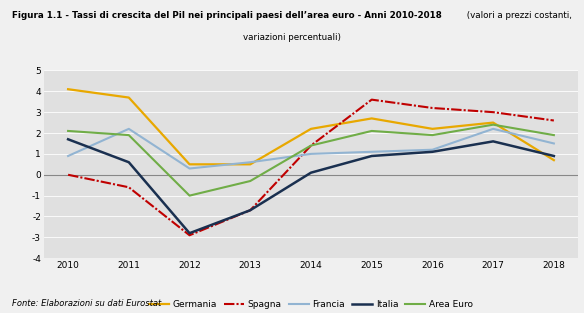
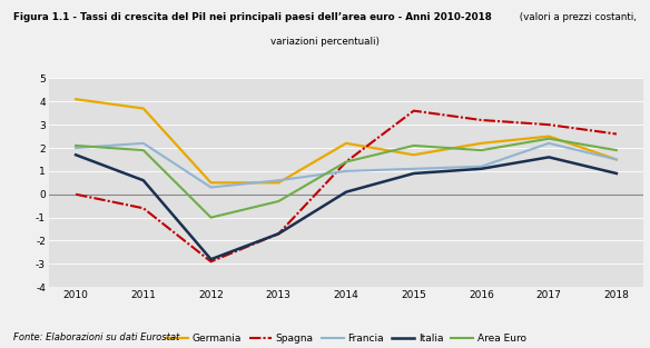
Francia/2010: 0.9 -> 2.0
Germania/2015: 2.7 -> 1.7
Germania/2018: 0.7 -> 1.5
